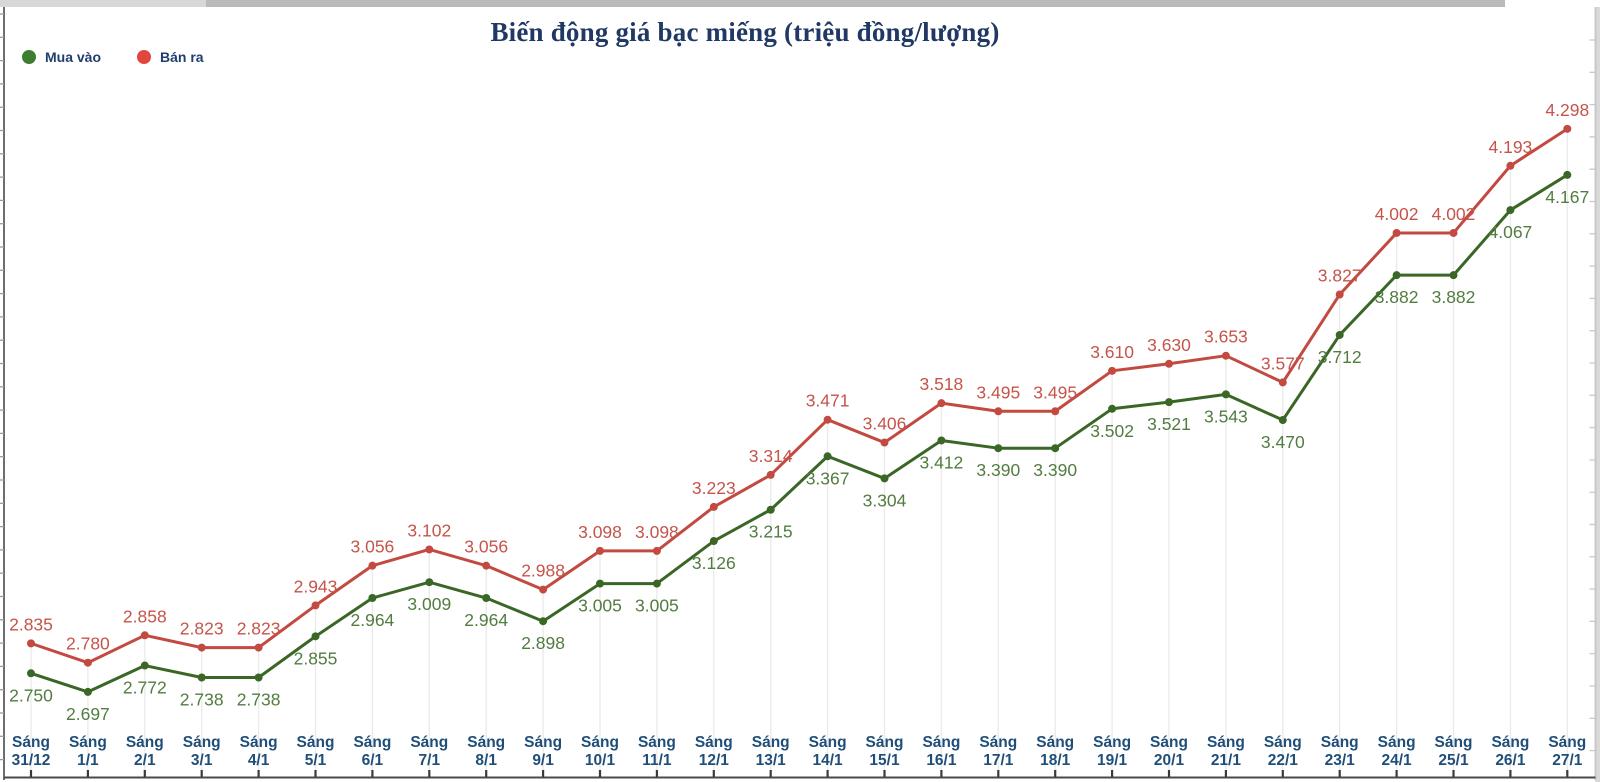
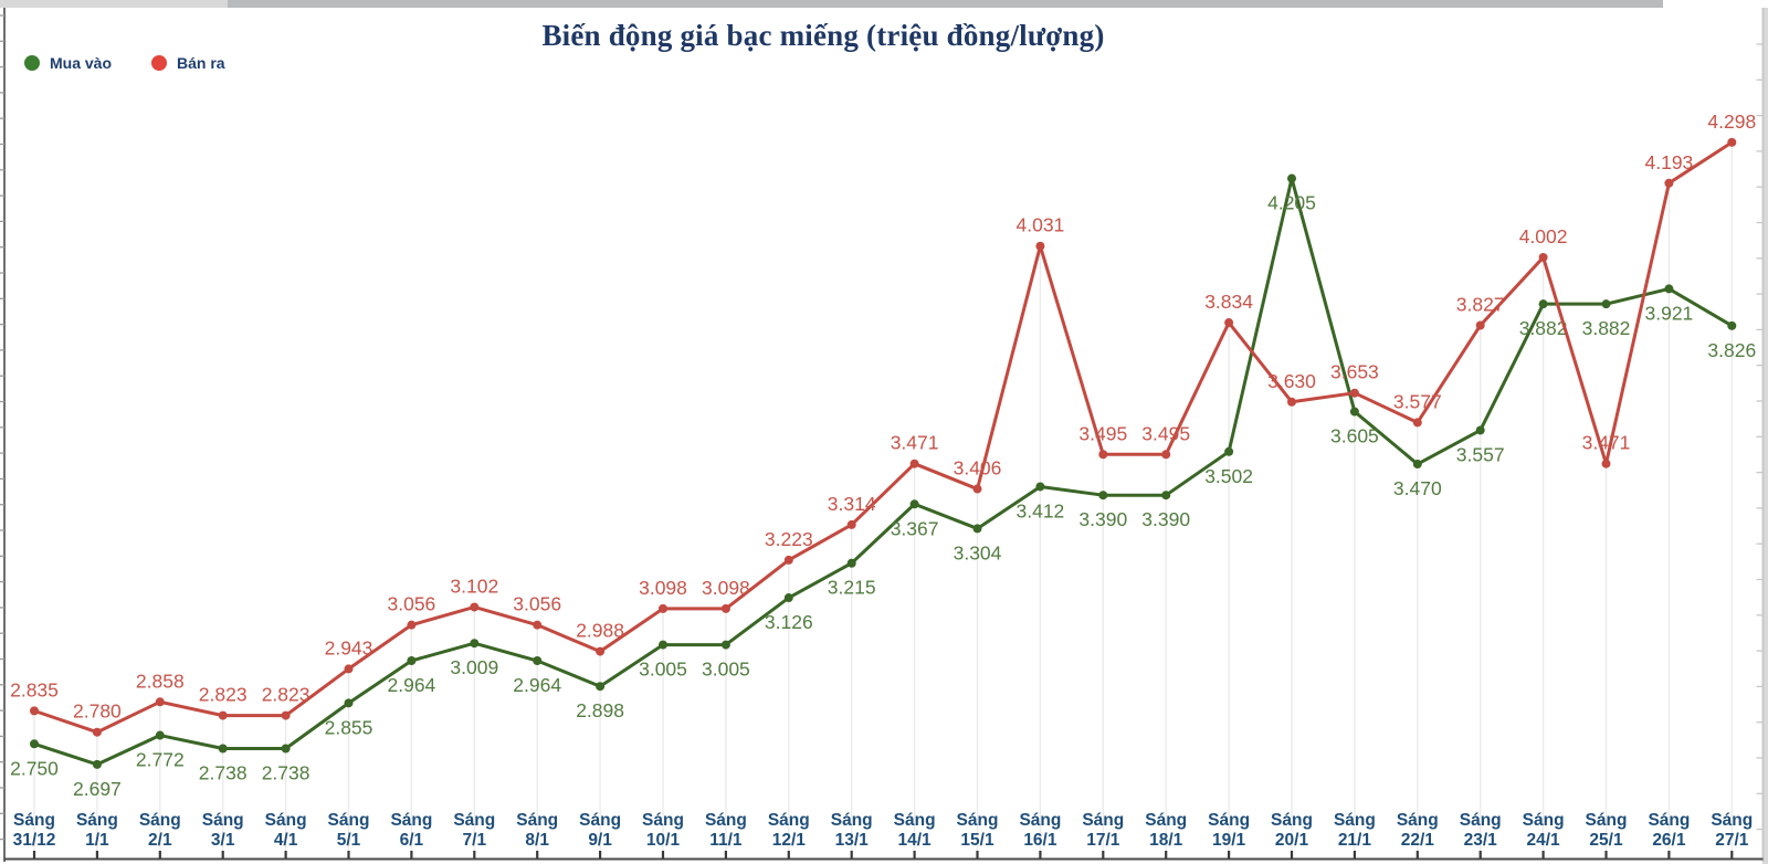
Bán ra/16/1: 3.518 -> 4.031
Bán ra/19/1: 3.610 -> 3.834
Mua vào/20/1: 3.521 -> 4.205
Mua vào/21/1: 3.543 -> 3.605
Mua vào/23/1: 3.712 -> 3.557
Bán ra/25/1: 4.002 -> 3.471
Mua vào/26/1: 4.067 -> 3.921
Mua vào/27/1: 4.167 -> 3.826
